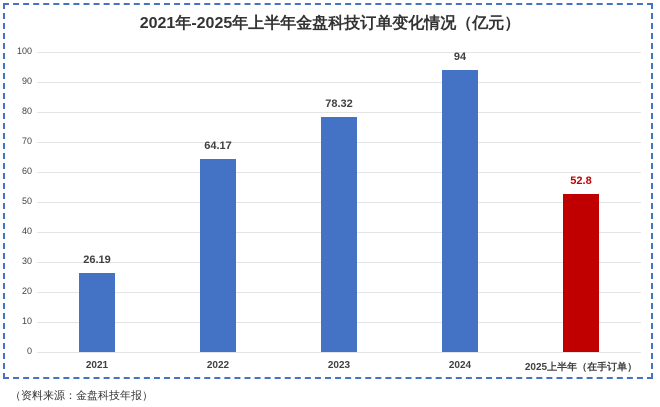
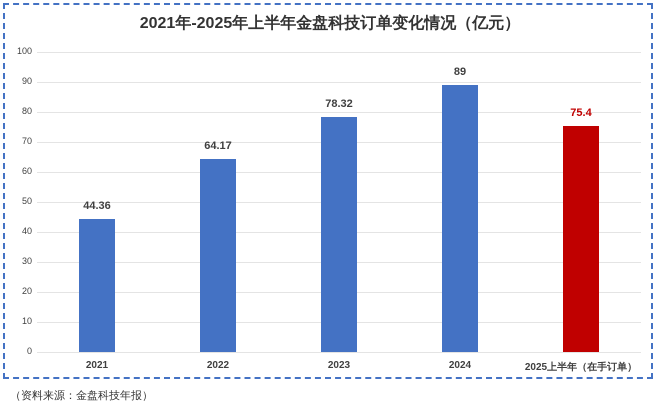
2021: 26.19 -> 44.36
2024: 94 -> 89
2025上半年（在手订单）: 52.8 -> 75.4
